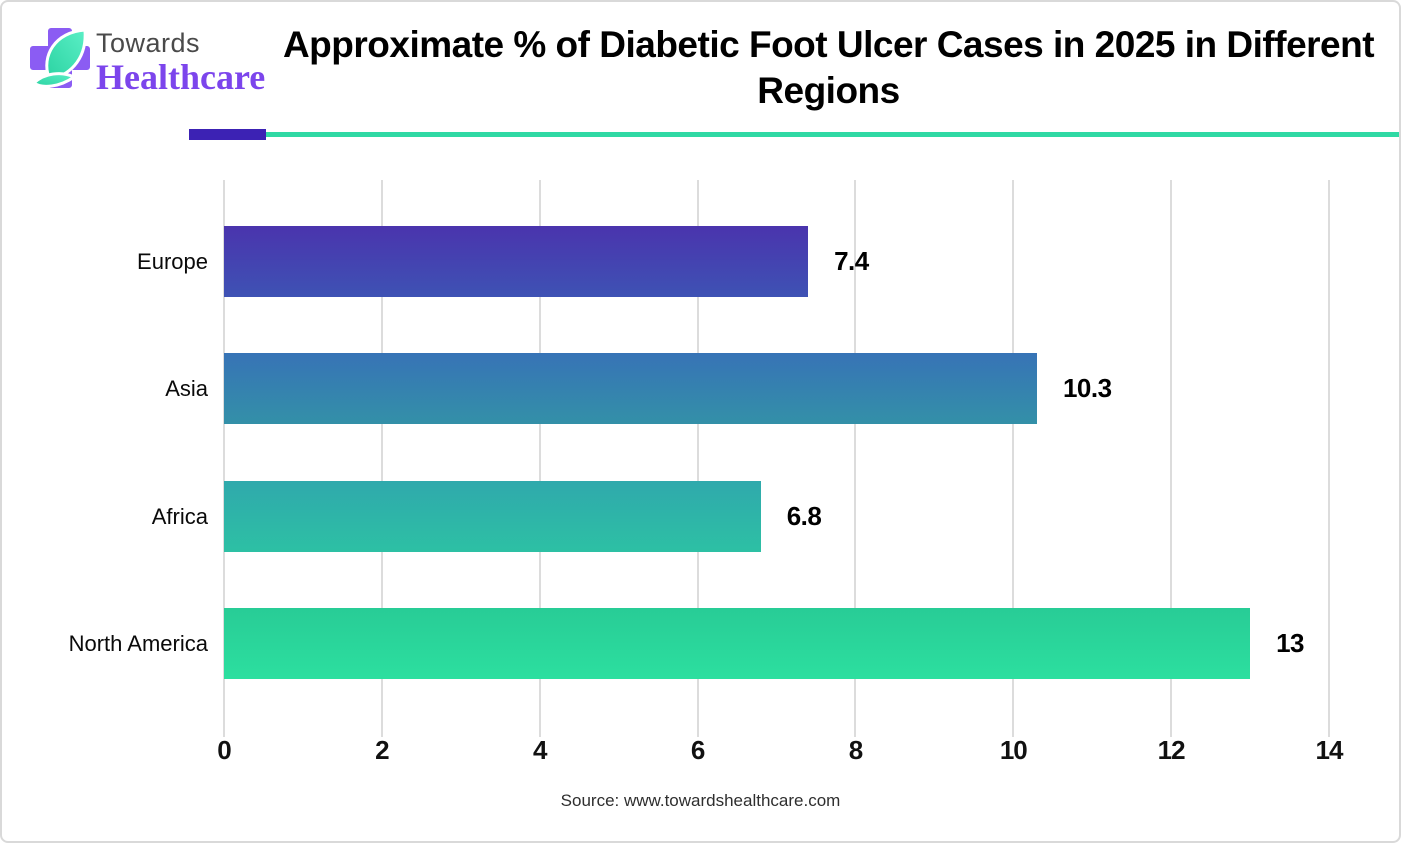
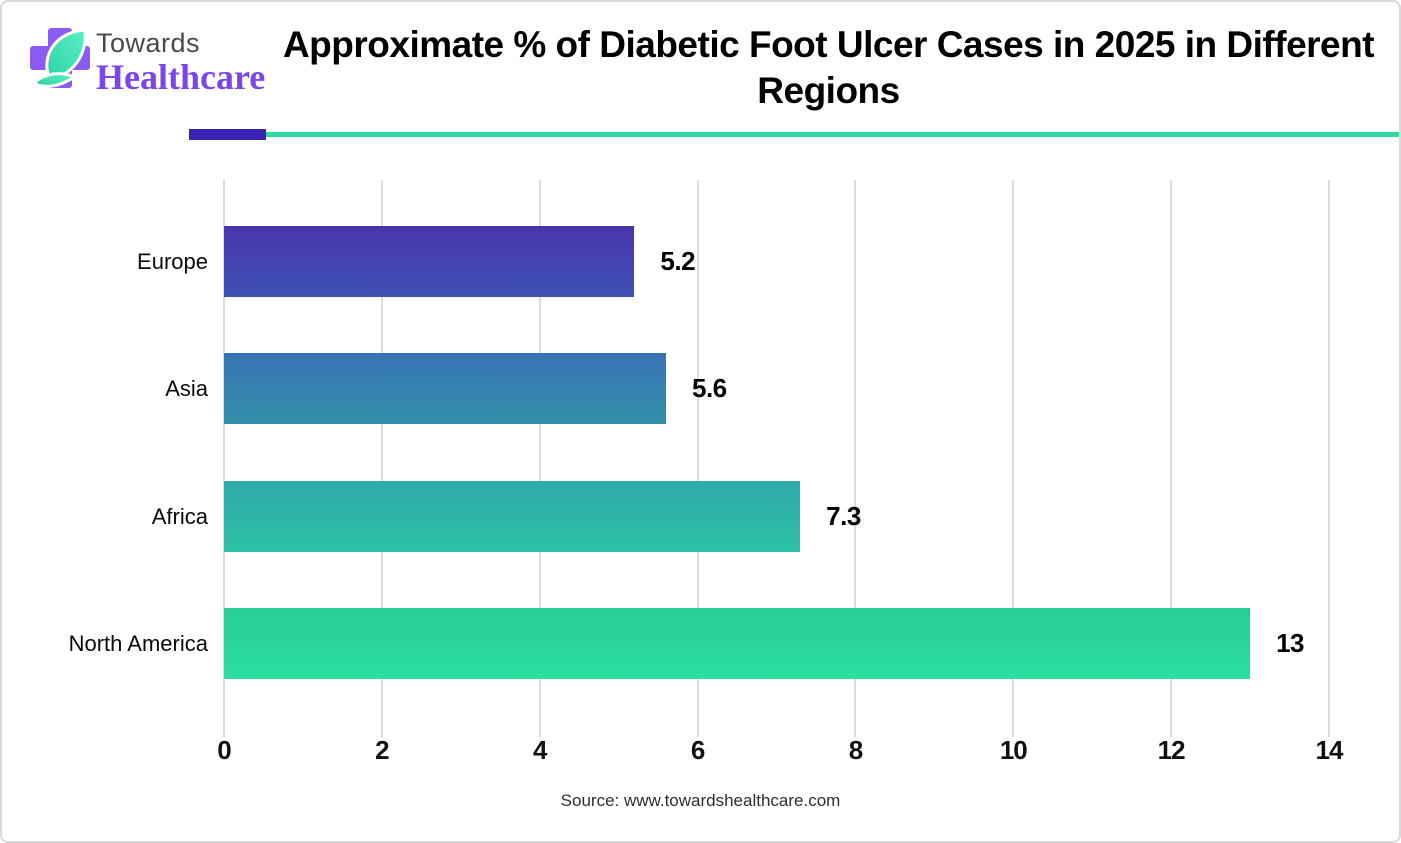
Europe: 7.4 -> 5.2
Asia: 10.3 -> 5.6
Africa: 6.8 -> 7.3
